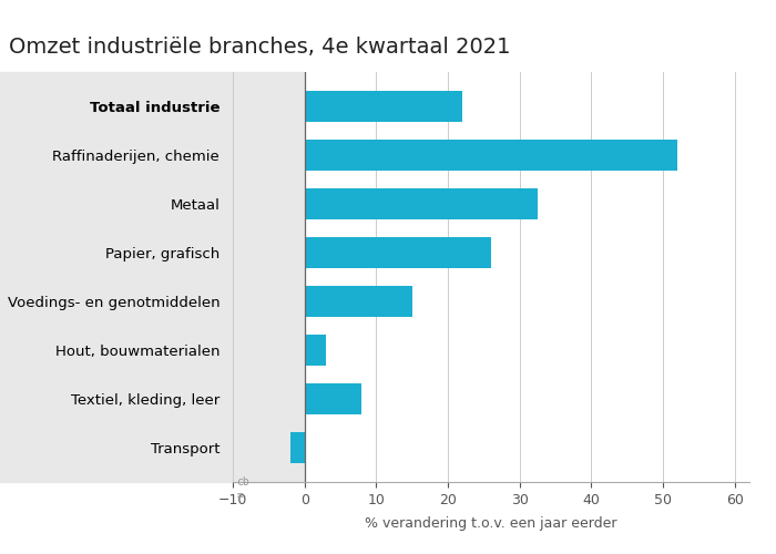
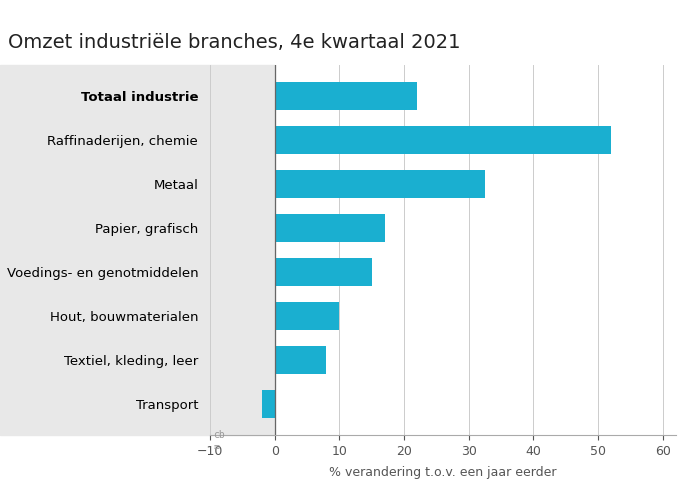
Papier, grafisch: 26.0 -> 17.0
Hout, bouwmaterialen: 3.0 -> 10.0
